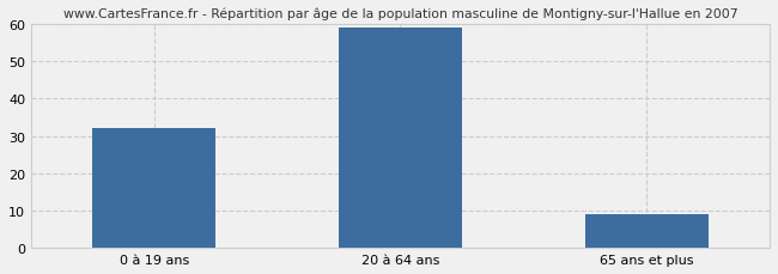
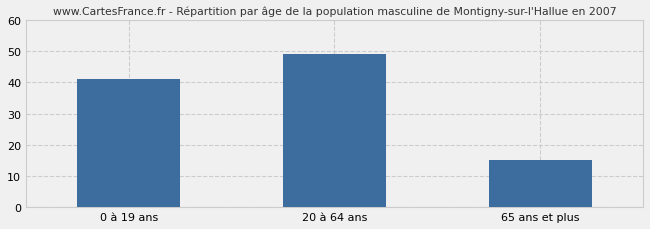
0 à 19 ans: 32 -> 41
20 à 64 ans: 59 -> 49
65 ans et plus: 9 -> 15
